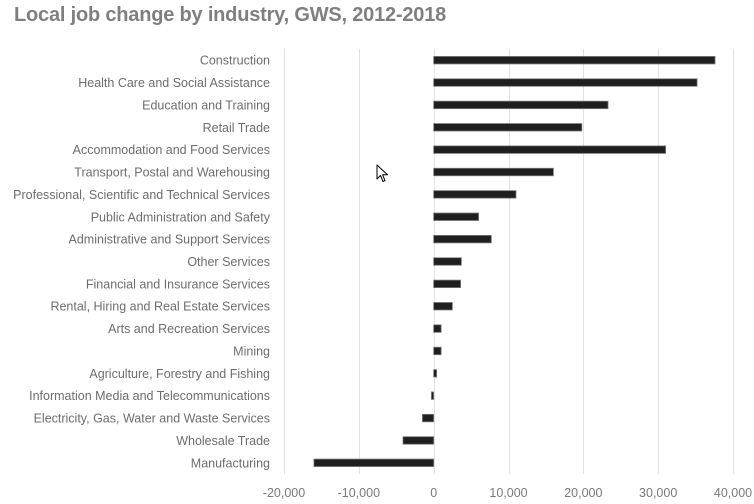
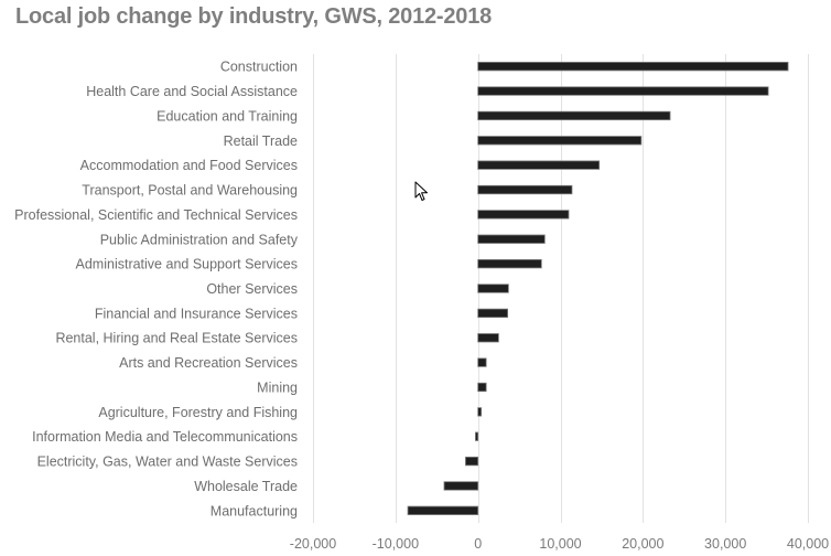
Accommodation and Food Services: 31000 -> 15000
Transport, Postal and Warehousing: 16000 -> 11000
Public Administration and Safety: 6000 -> 8000
Manufacturing: -16000 -> -8000
